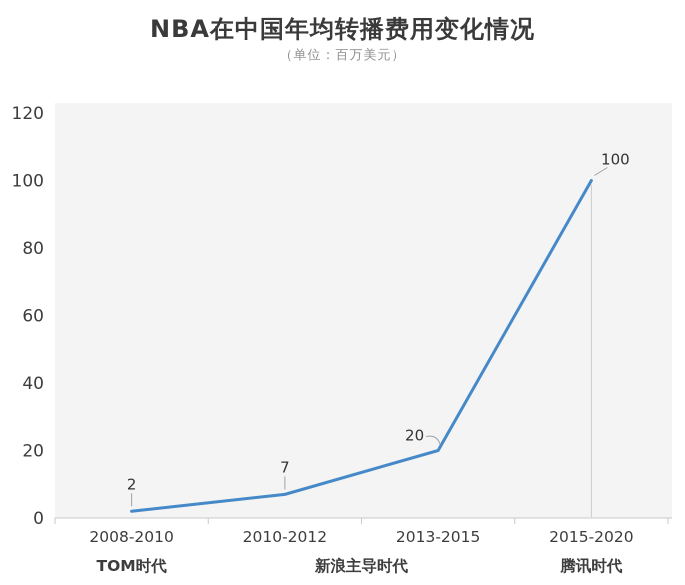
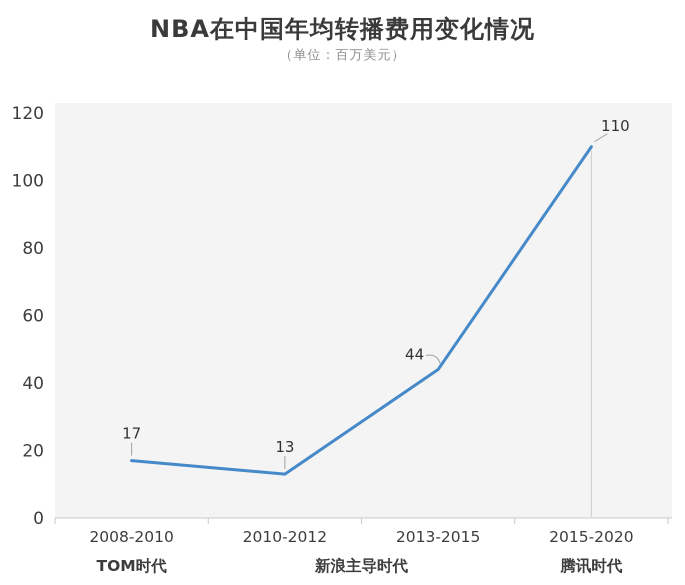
2008-2010: 2 -> 17
2010-2012: 7 -> 13
2013-2015: 20 -> 44
2015-2020: 100 -> 110
